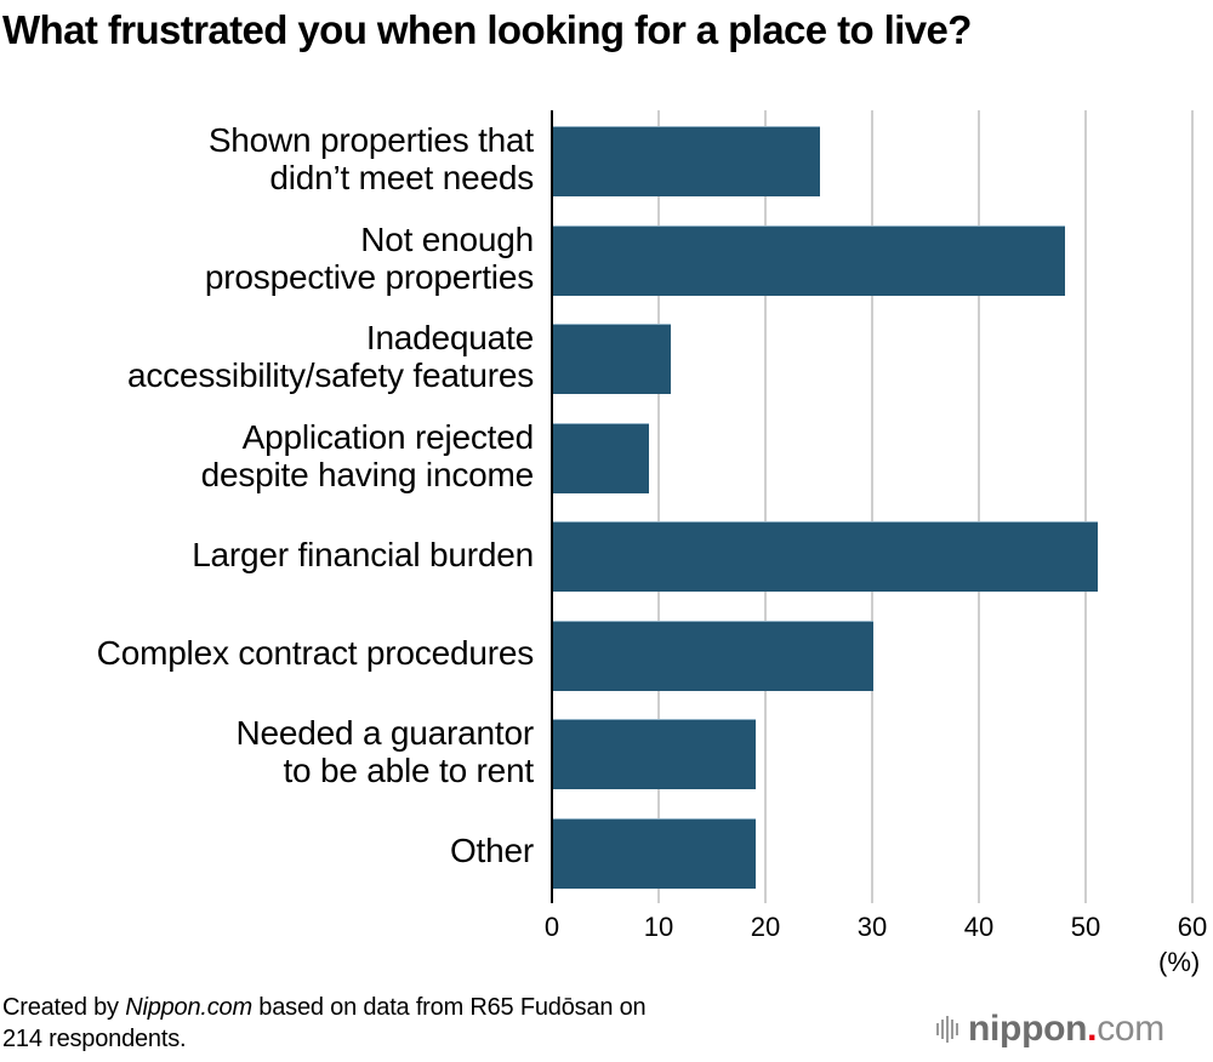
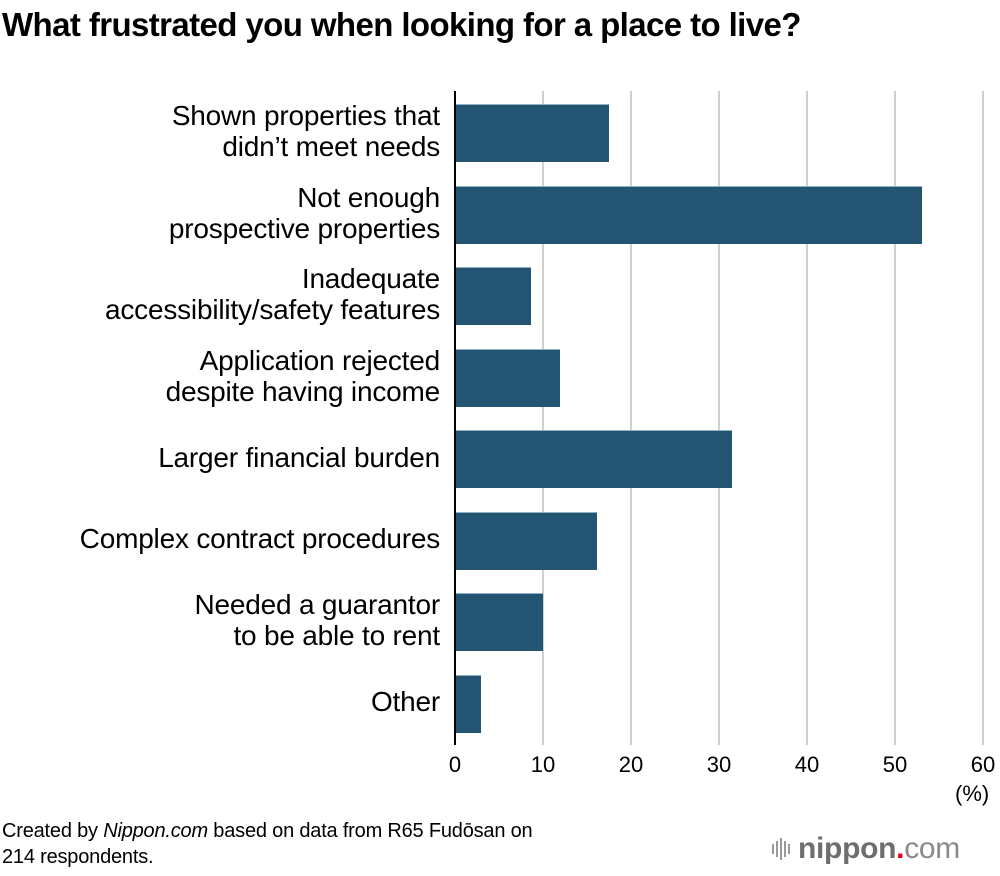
Shown properties that didn’t meet needs: 25 -> 17
Not enough prospective properties: 48 -> 53
Inadequate accessibility/safety features: 11 -> 8
Application rejected despite having income: 9 -> 12
Larger financial burden: 51 -> 31
Complex contract procedures: 30 -> 16
Needed a guarantor to be able to rent: 19 -> 10
Other: 19 -> 3
